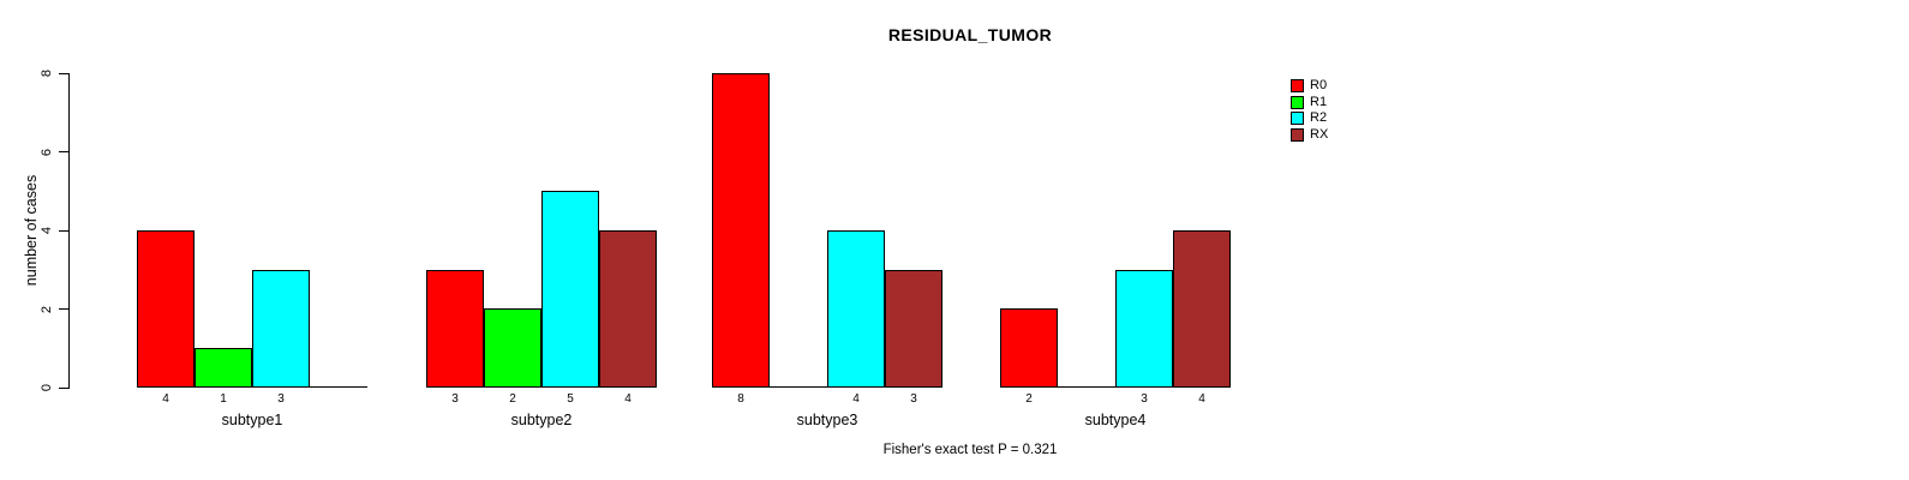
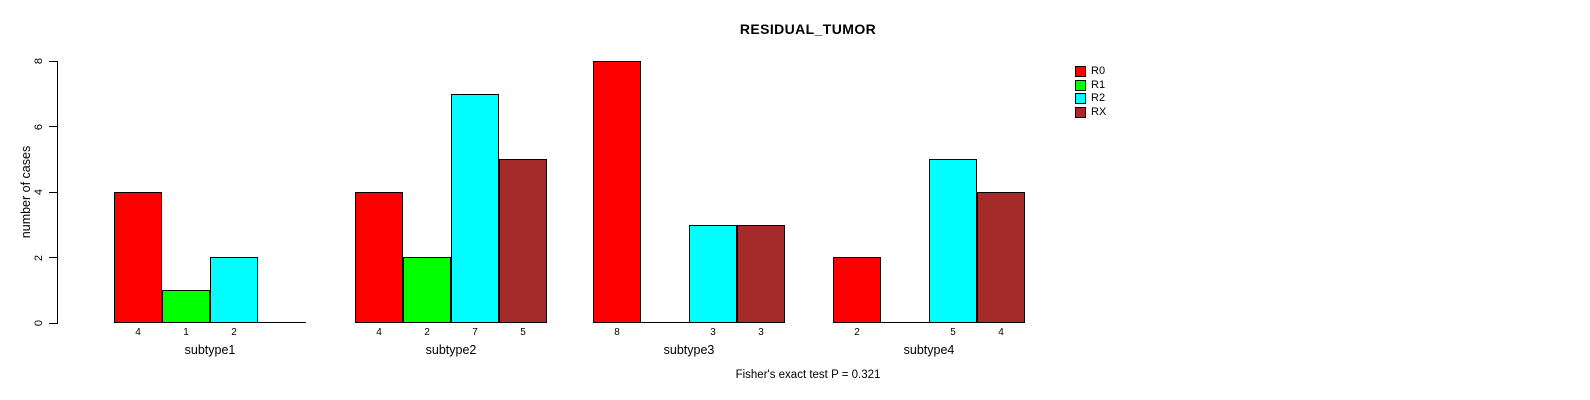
R2/subtype1: 3 -> 2
R0/subtype2: 3 -> 4
R2/subtype2: 5 -> 7
RX/subtype2: 4 -> 5
R2/subtype3: 4 -> 3
R2/subtype4: 3 -> 5
